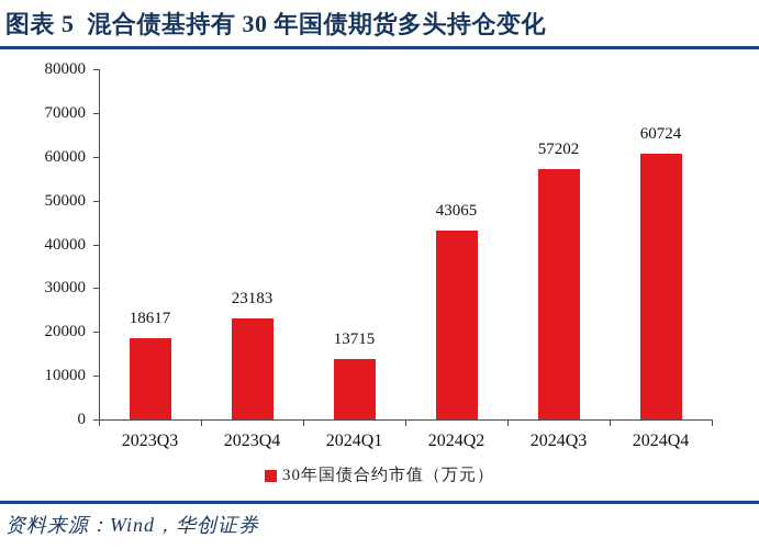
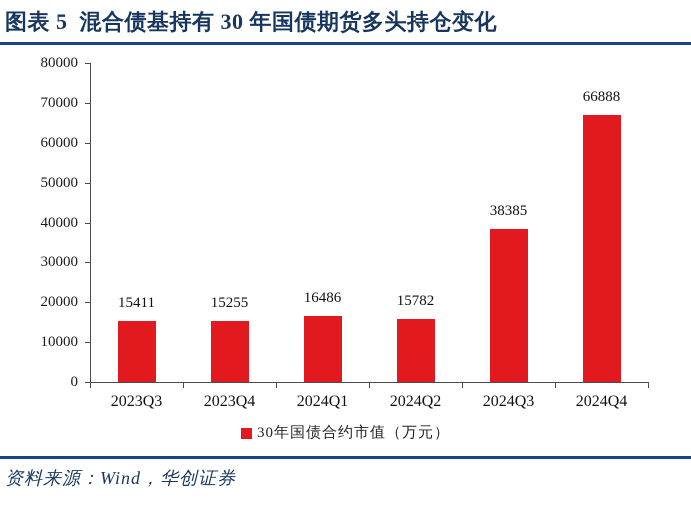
2023Q3: 18617 -> 15411
2023Q4: 23183 -> 15255
2024Q1: 13715 -> 16486
2024Q2: 43065 -> 15782
2024Q3: 57202 -> 38385
2024Q4: 60724 -> 66888
